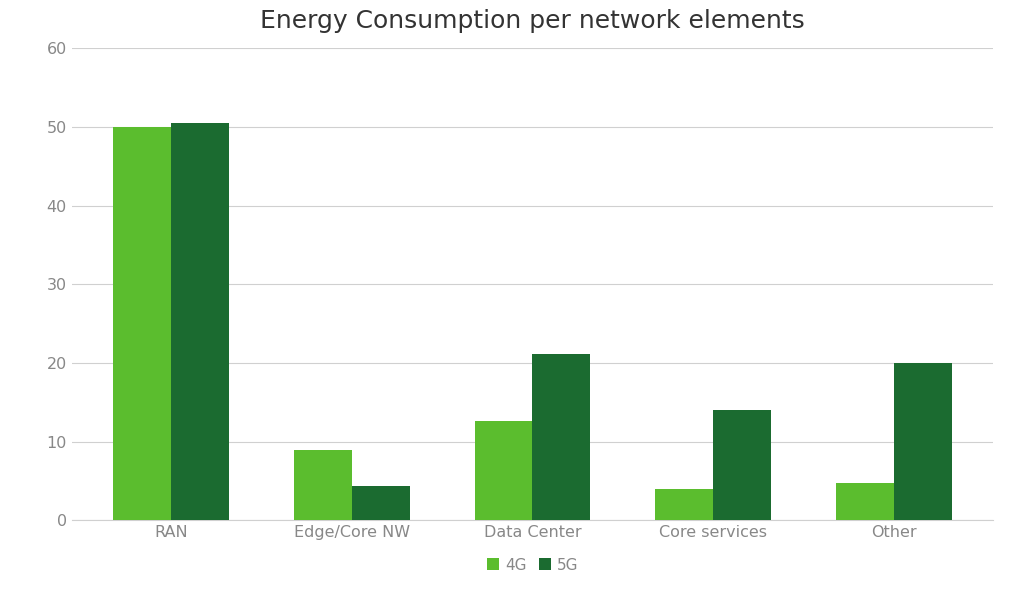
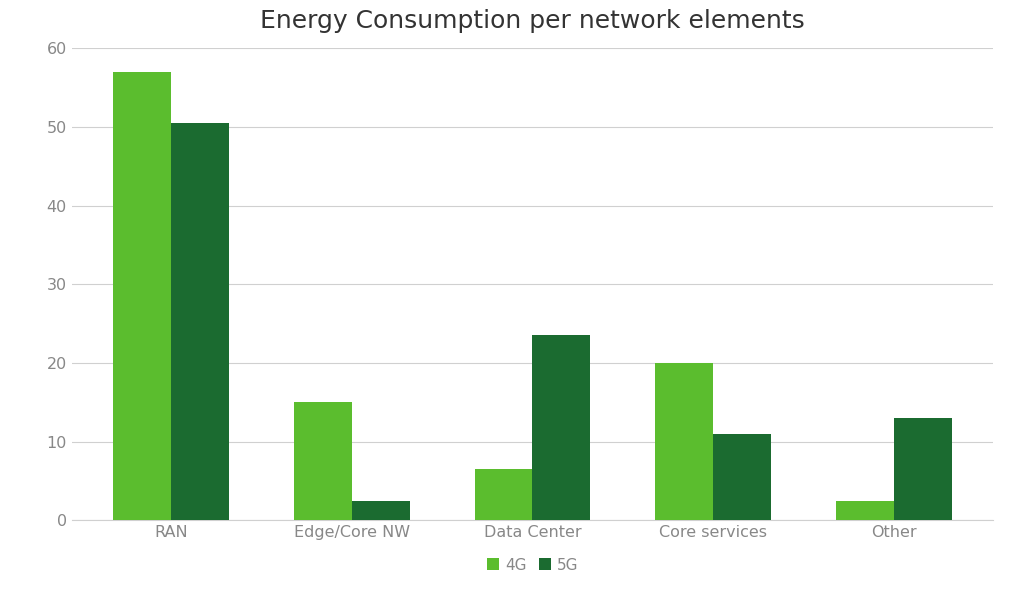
4G/RAN: 50.0 -> 57.0
4G/Edge/Core NW: 9.0 -> 15.0
5G/Edge/Core NW: 4.4 -> 2.5
4G/Data Center: 12.6 -> 6.5
5G/Data Center: 21.2 -> 23.5
4G/Core services: 4.0 -> 20.0
5G/Core services: 14.0 -> 11.0
4G/Other: 4.8 -> 2.5
5G/Other: 20.0 -> 13.0
